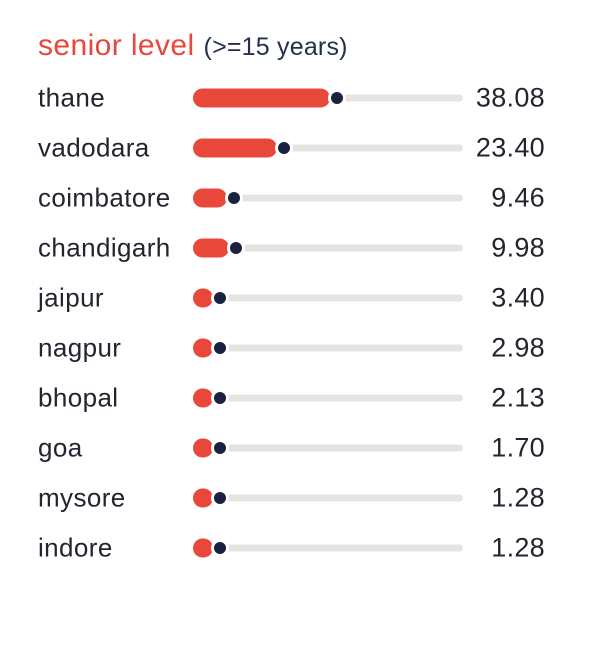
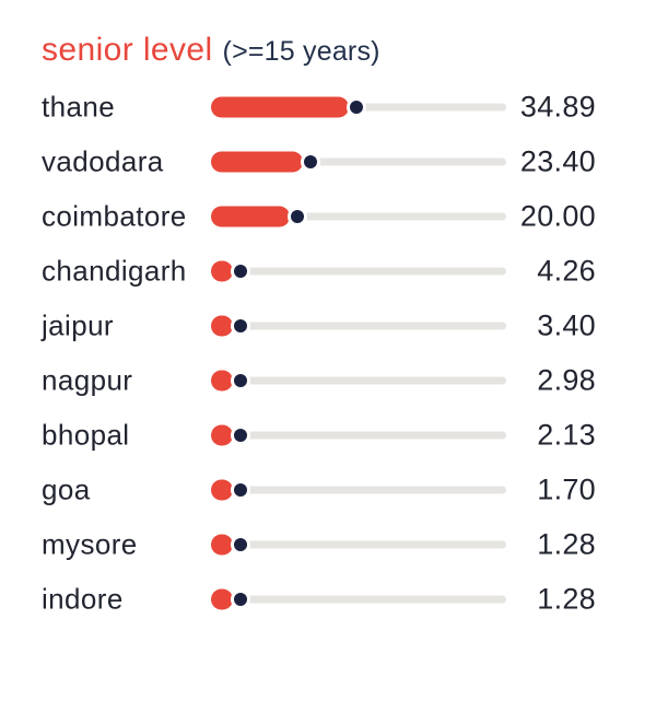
thane: 38.08 -> 34.89
coimbatore: 9.46 -> 20.00
chandigarh: 9.98 -> 4.26
